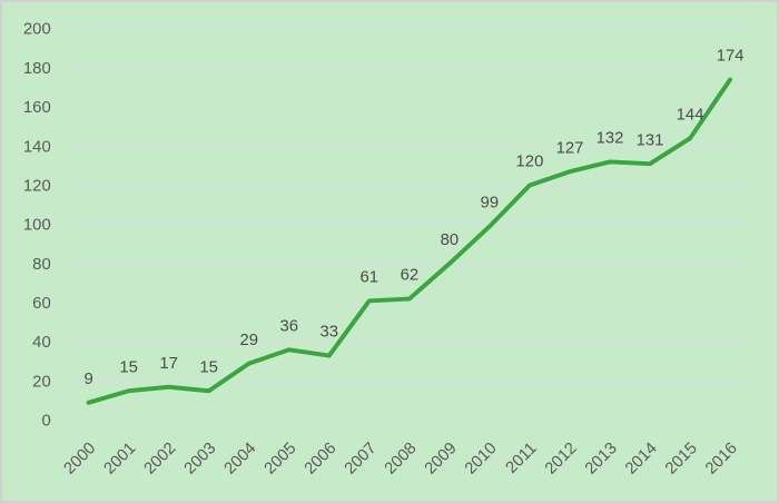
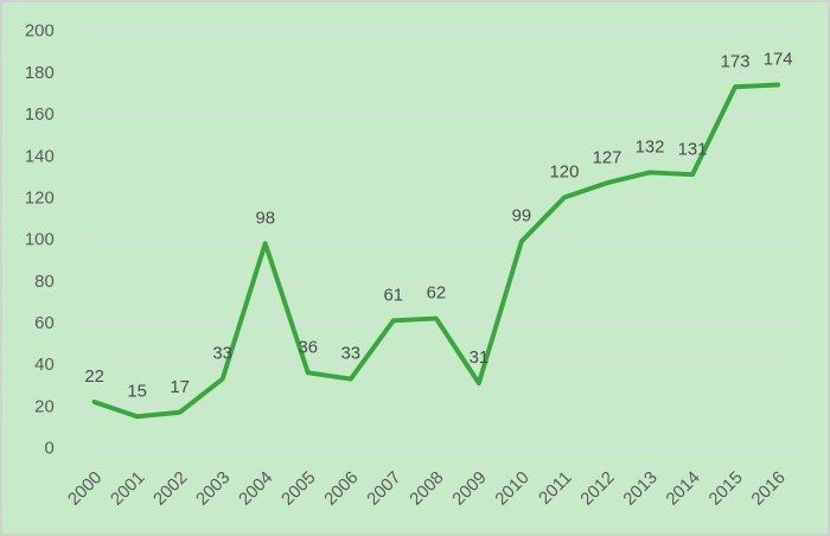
2000: 9 -> 22
2003: 15 -> 33
2004: 29 -> 98
2009: 80 -> 31
2015: 144 -> 173
